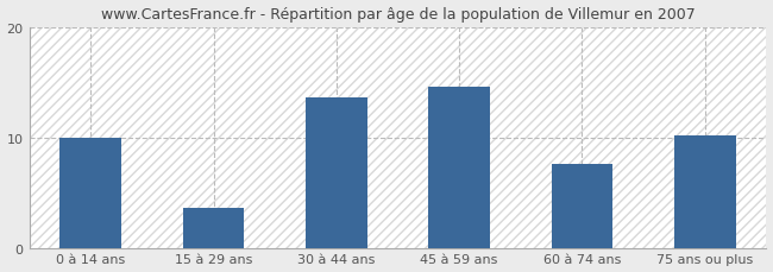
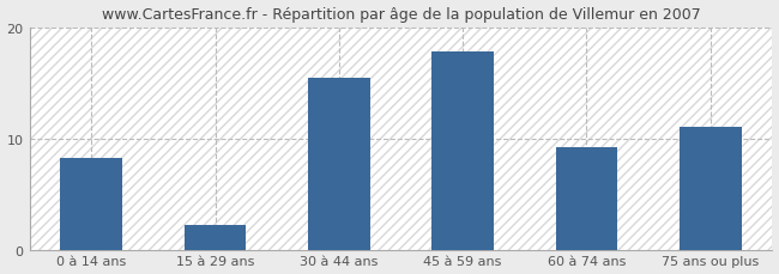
0 à 14 ans: 10.0 -> 8.2
15 à 29 ans: 3.6 -> 2.2
30 à 44 ans: 13.6 -> 15.5
45 à 59 ans: 14.6 -> 17.8
60 à 74 ans: 7.6 -> 9.2
75 ans ou plus: 10.2 -> 11.1
